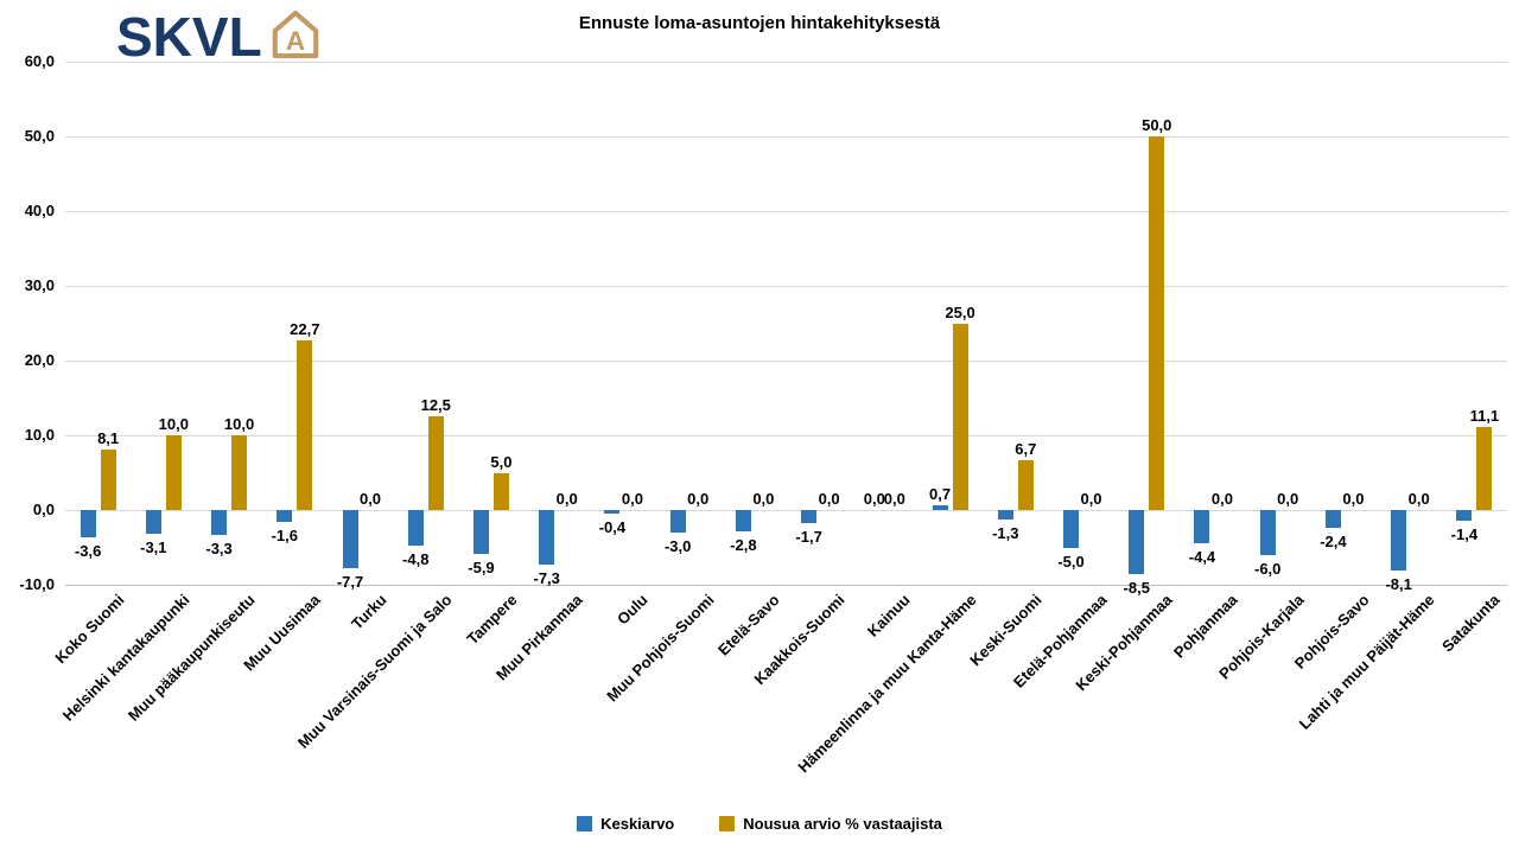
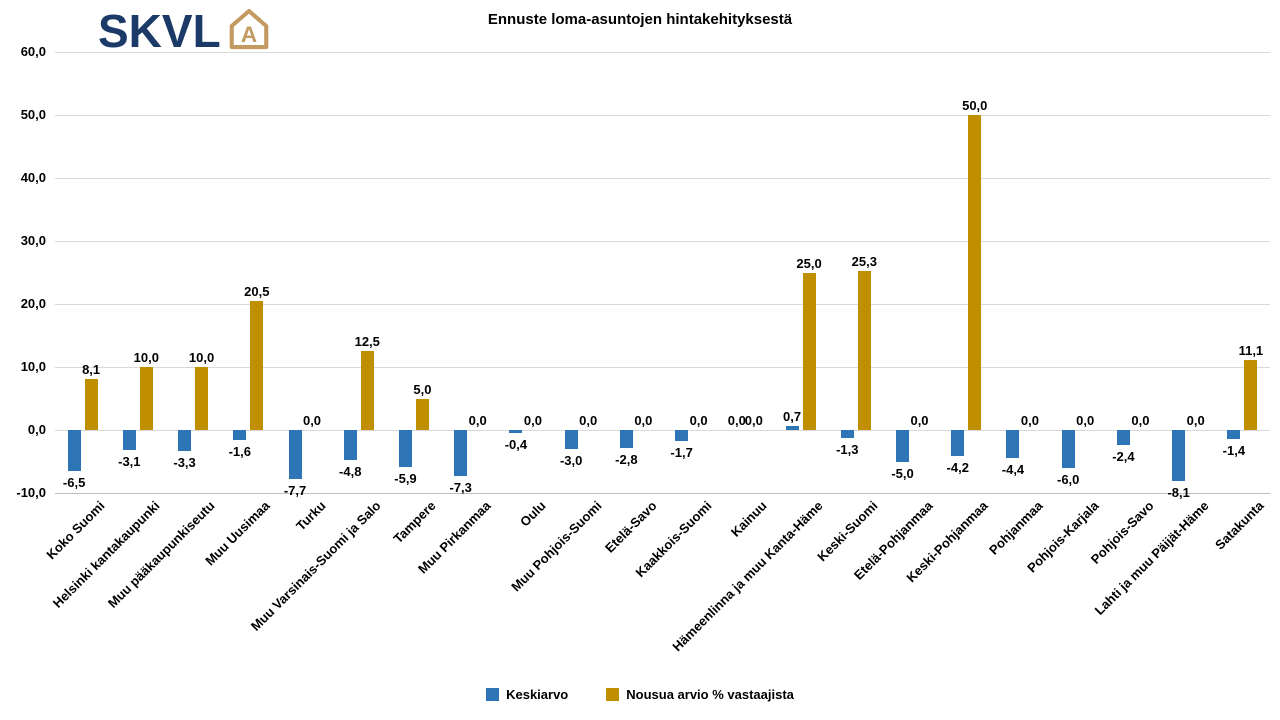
Keskiarvo/Koko Suomi: -3,6 -> -6,5
Nousua arvio % vastaajista/Muu Uusimaa: 22,7 -> 20,5
Nousua arvio % vastaajista/Keski-Suomi: 6,7 -> 25,3
Keskiarvo/Keski-Pohjanmaa: -8,5 -> -4,2
